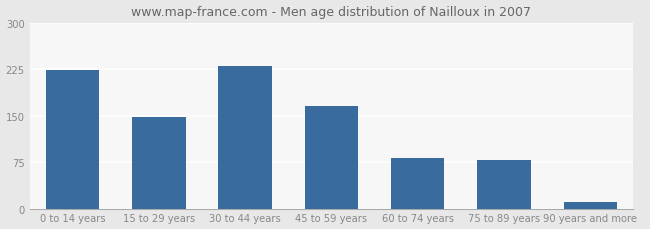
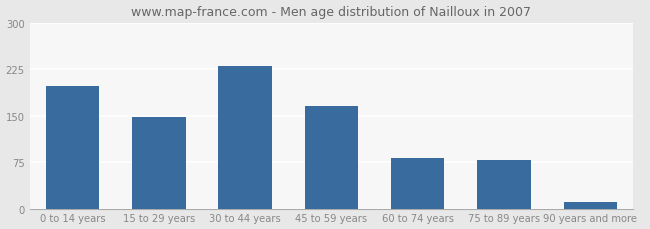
0 to 14 years: 224 -> 198
